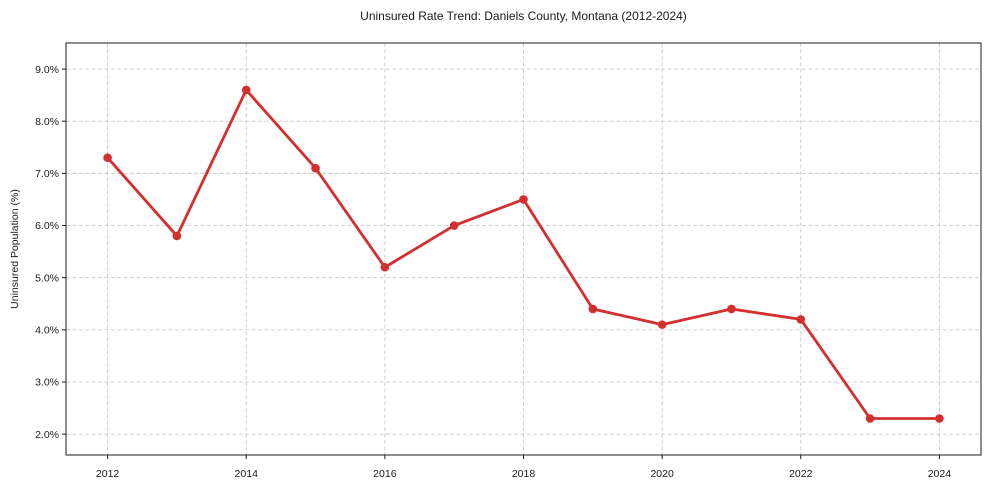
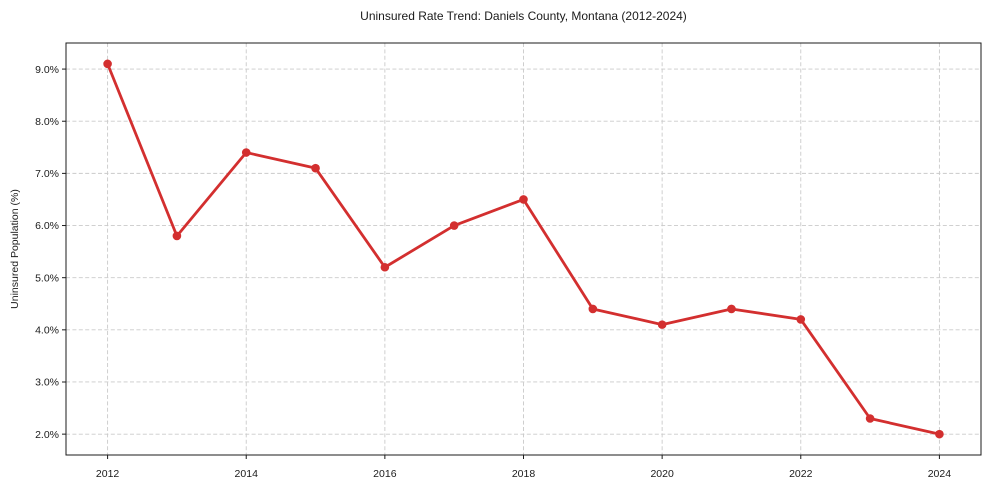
2012: 7.3% -> 9.1%
2014: 8.6% -> 7.4%
2024: 2.3% -> 2.0%
